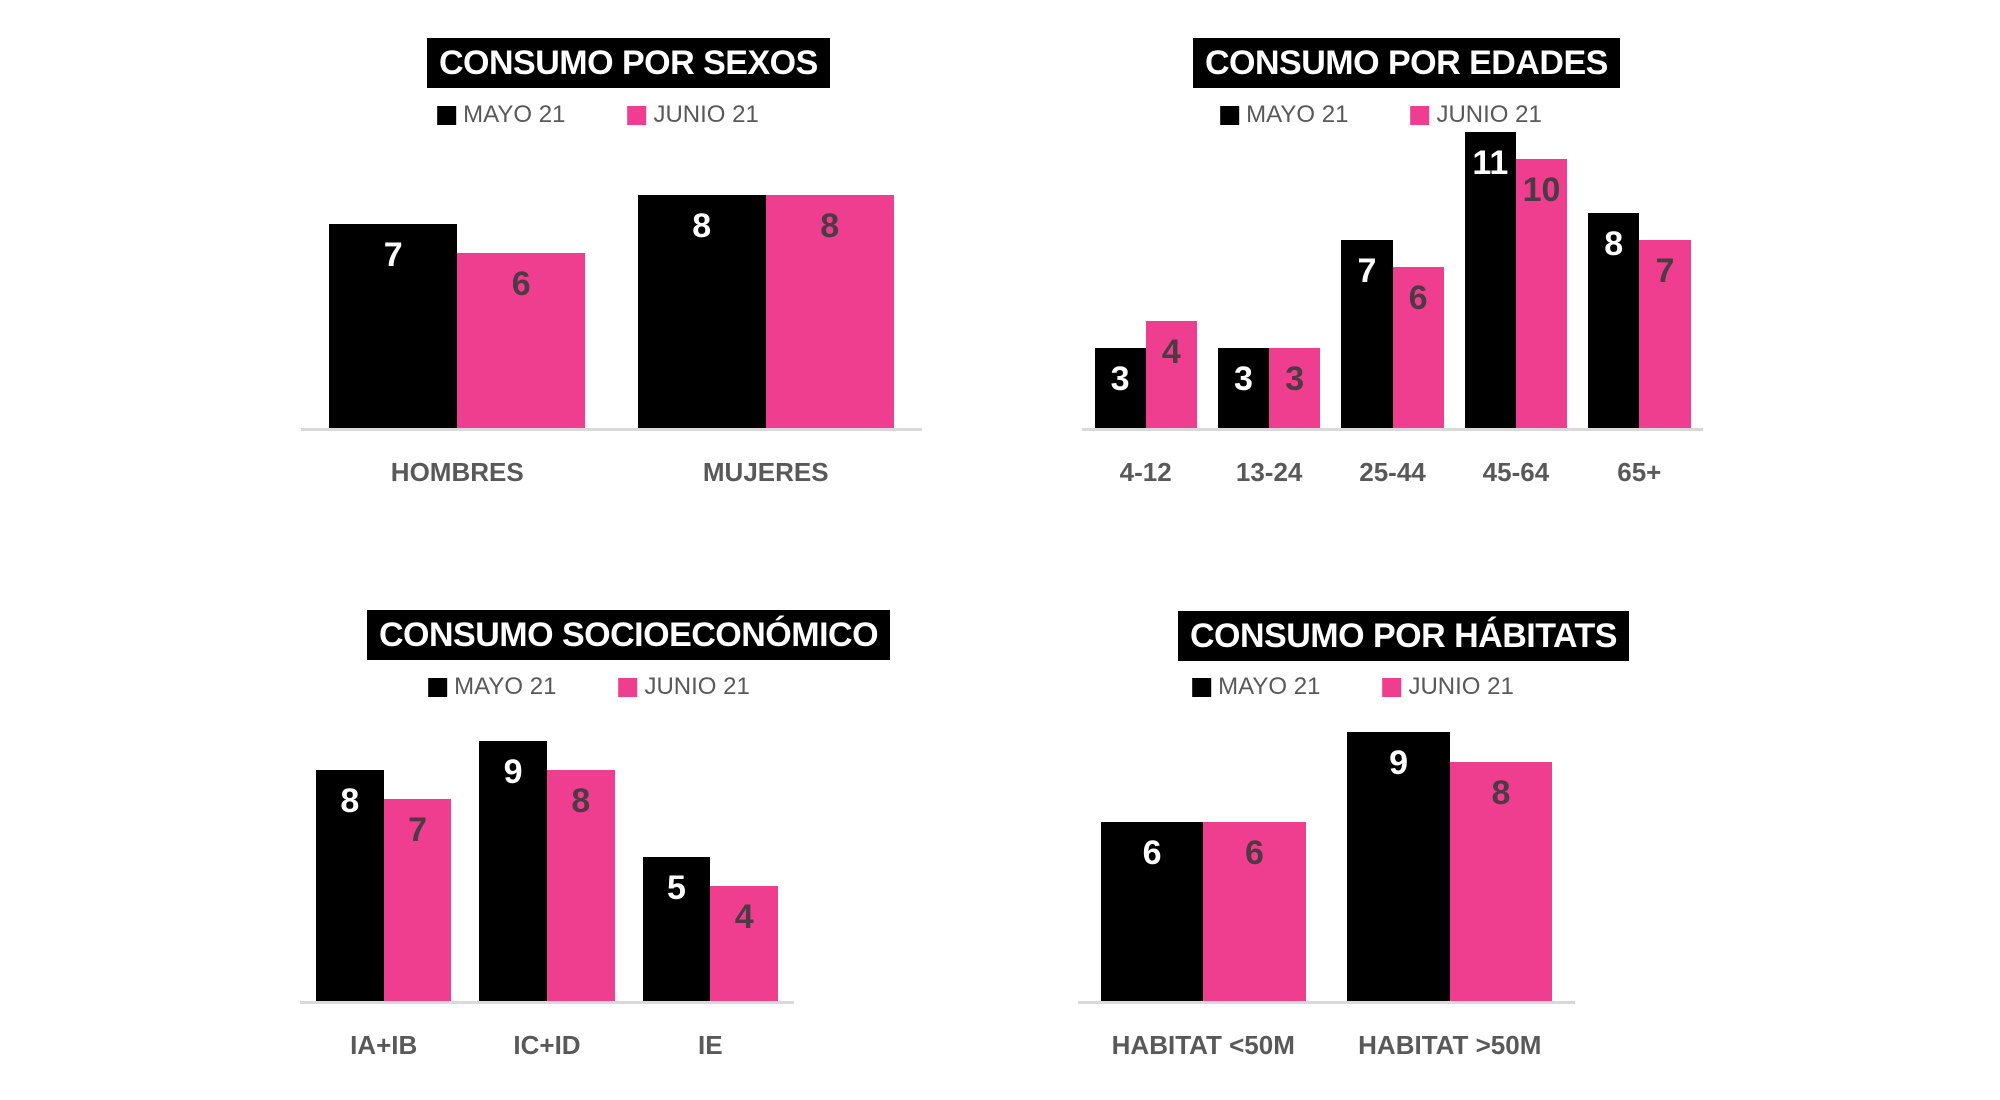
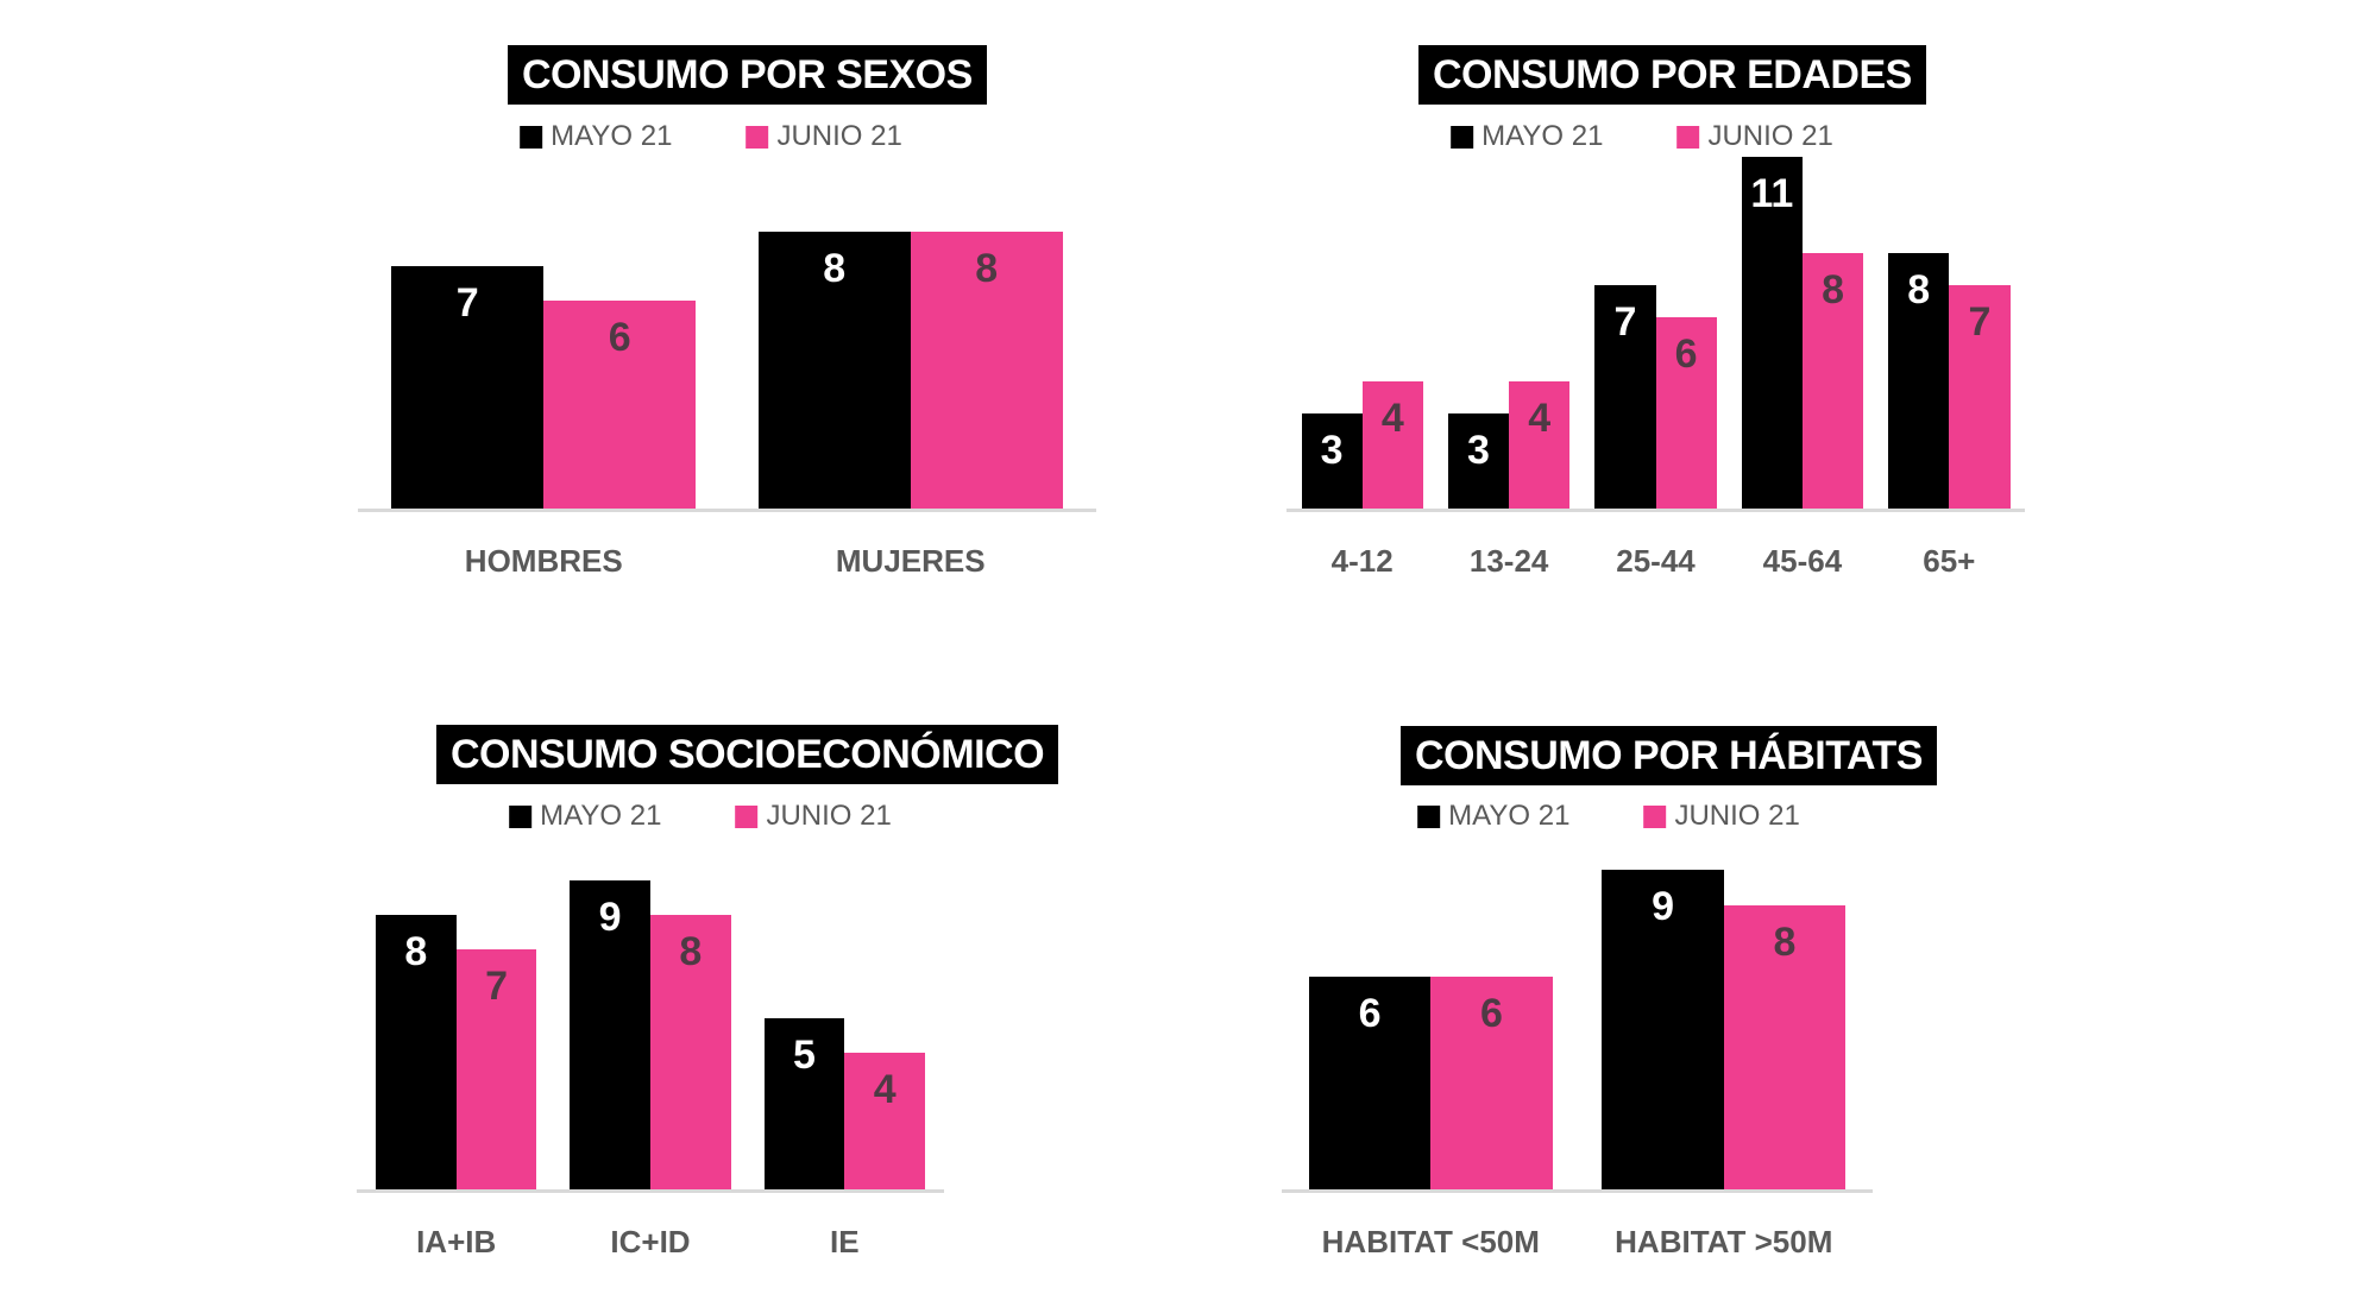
CONSUMO POR EDADES/JUNIO 21/13-24: 3 -> 4
CONSUMO POR EDADES/JUNIO 21/45-64: 10 -> 8
